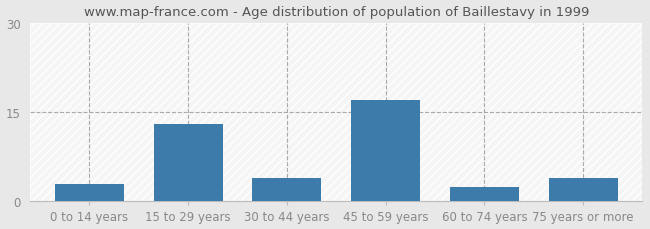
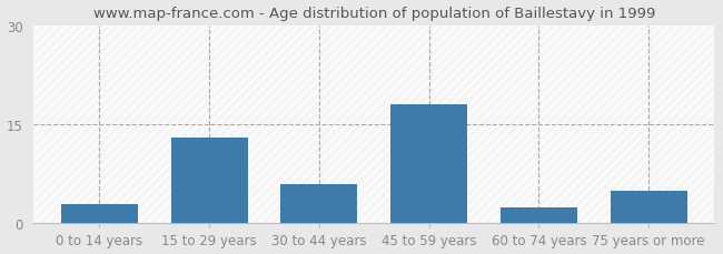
30 to 44 years: 4.0 -> 6.0
45 to 59 years: 17.0 -> 18.0
75 years or more: 4.0 -> 5.0
